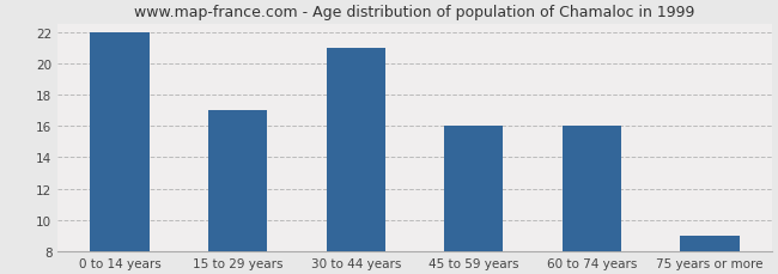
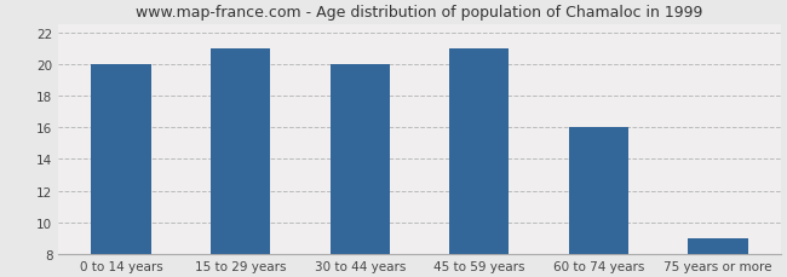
0 to 14 years: 22 -> 20
15 to 29 years: 17 -> 21
30 to 44 years: 21 -> 20
45 to 59 years: 16 -> 21
